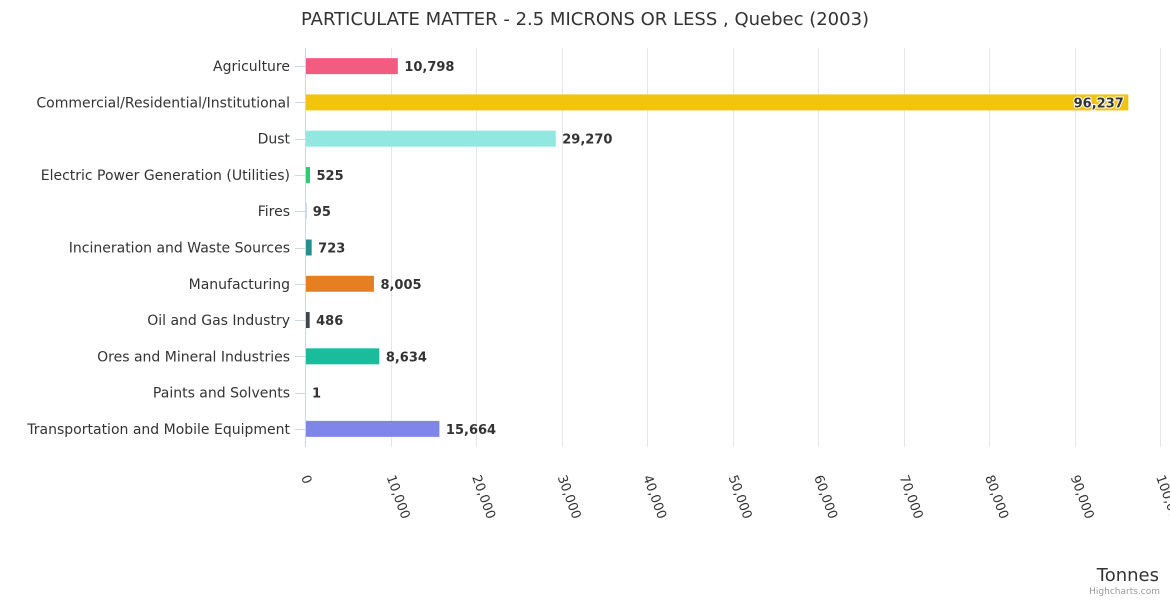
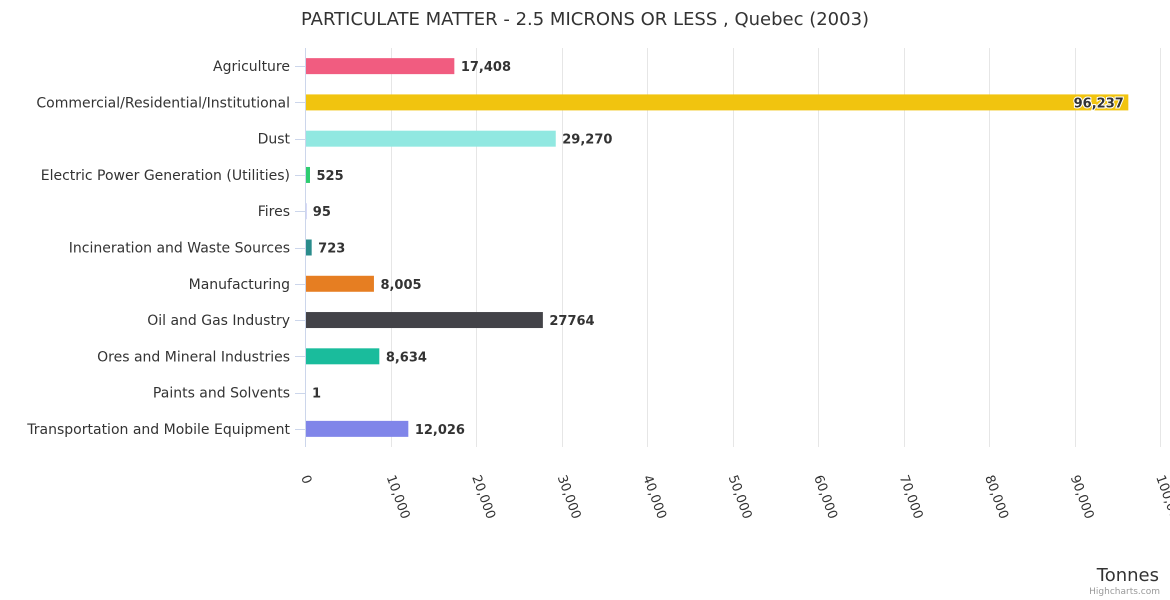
Agriculture: 10,798 -> 17,408
Oil and Gas Industry: 486 -> 27764
Transportation and Mobile Equipment: 15,664 -> 12,026
